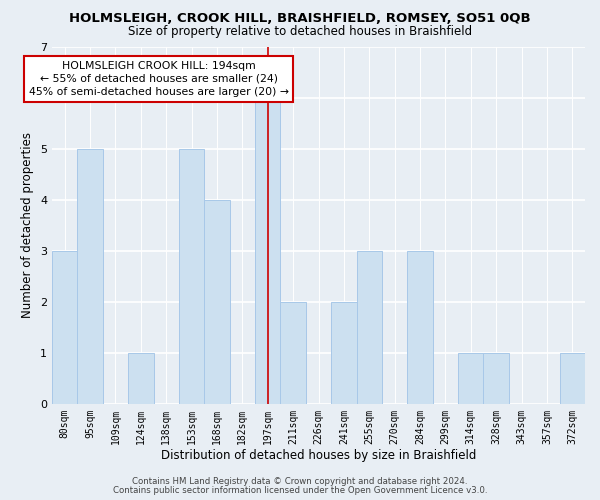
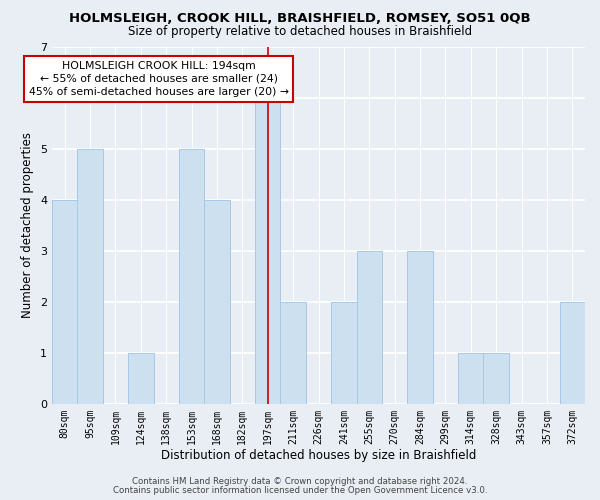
80sqm: 3 -> 4
372sqm: 1 -> 2
